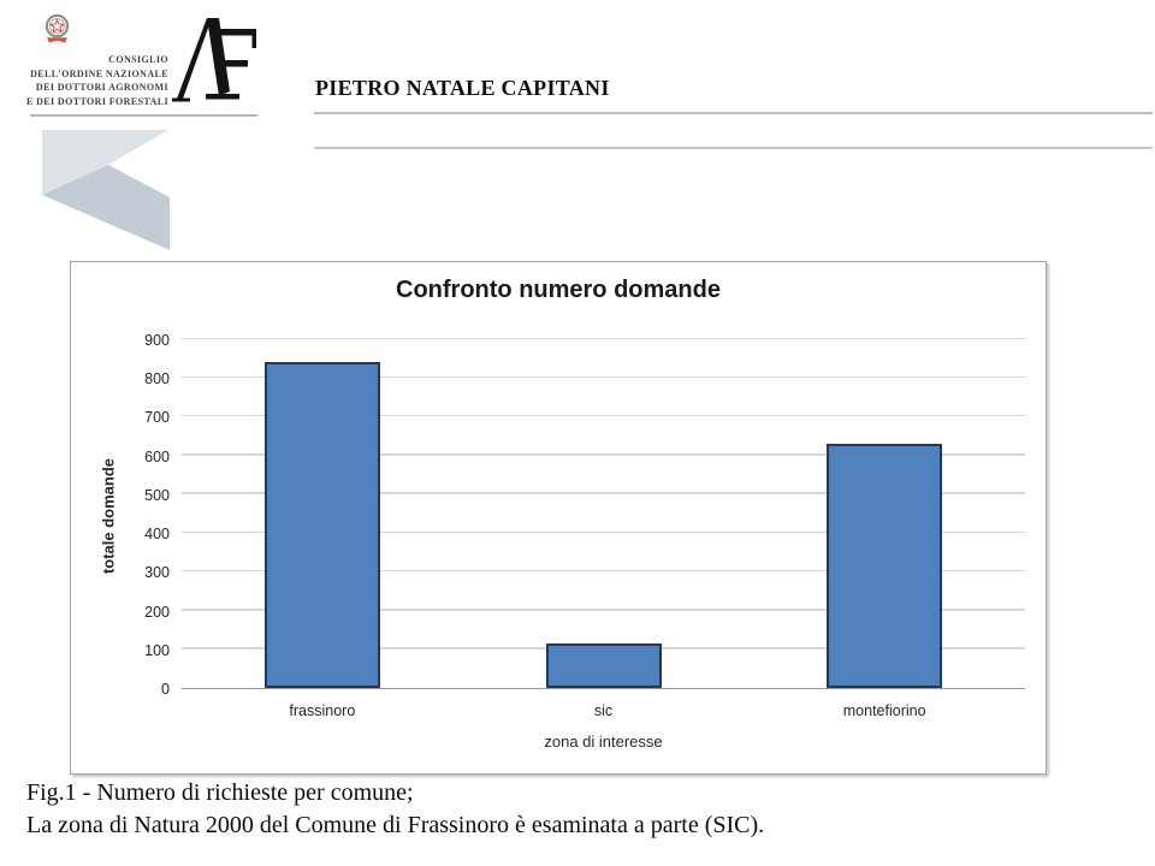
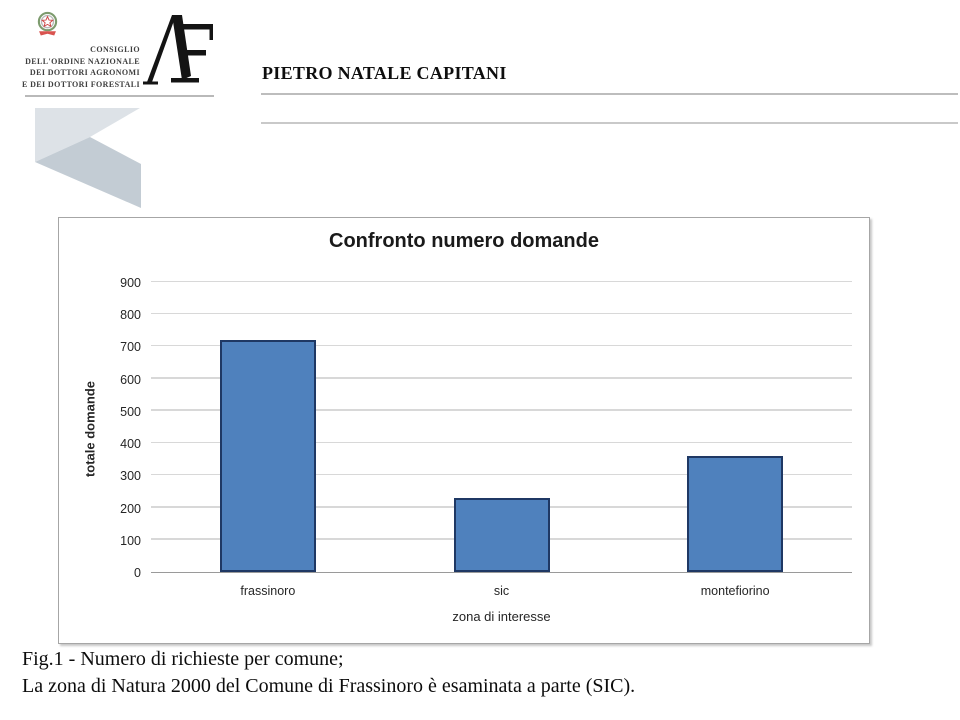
frassinoro: 840 -> 720
sic: 120 -> 230
montefiorino: 630 -> 360
